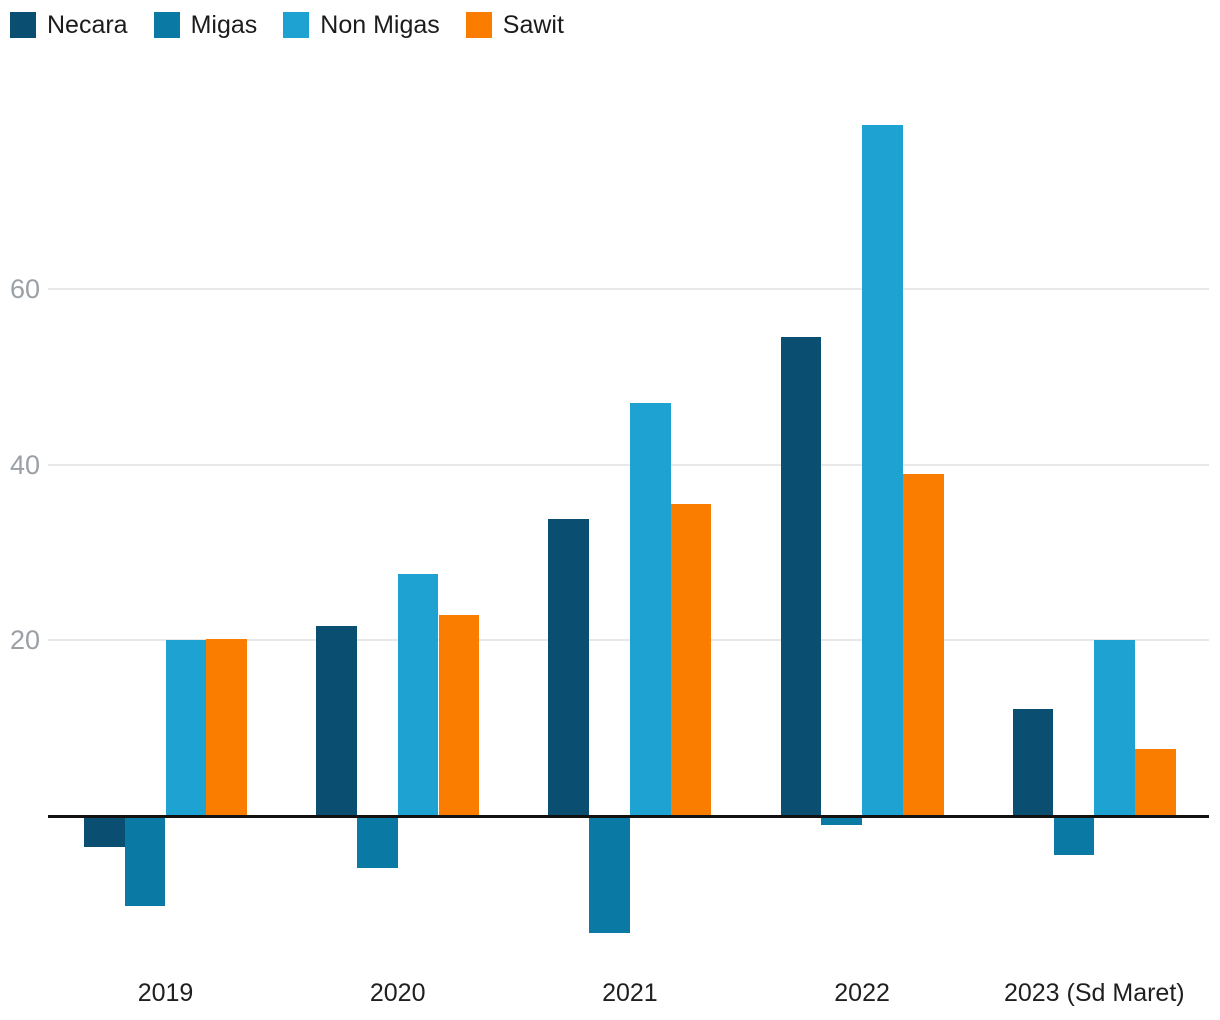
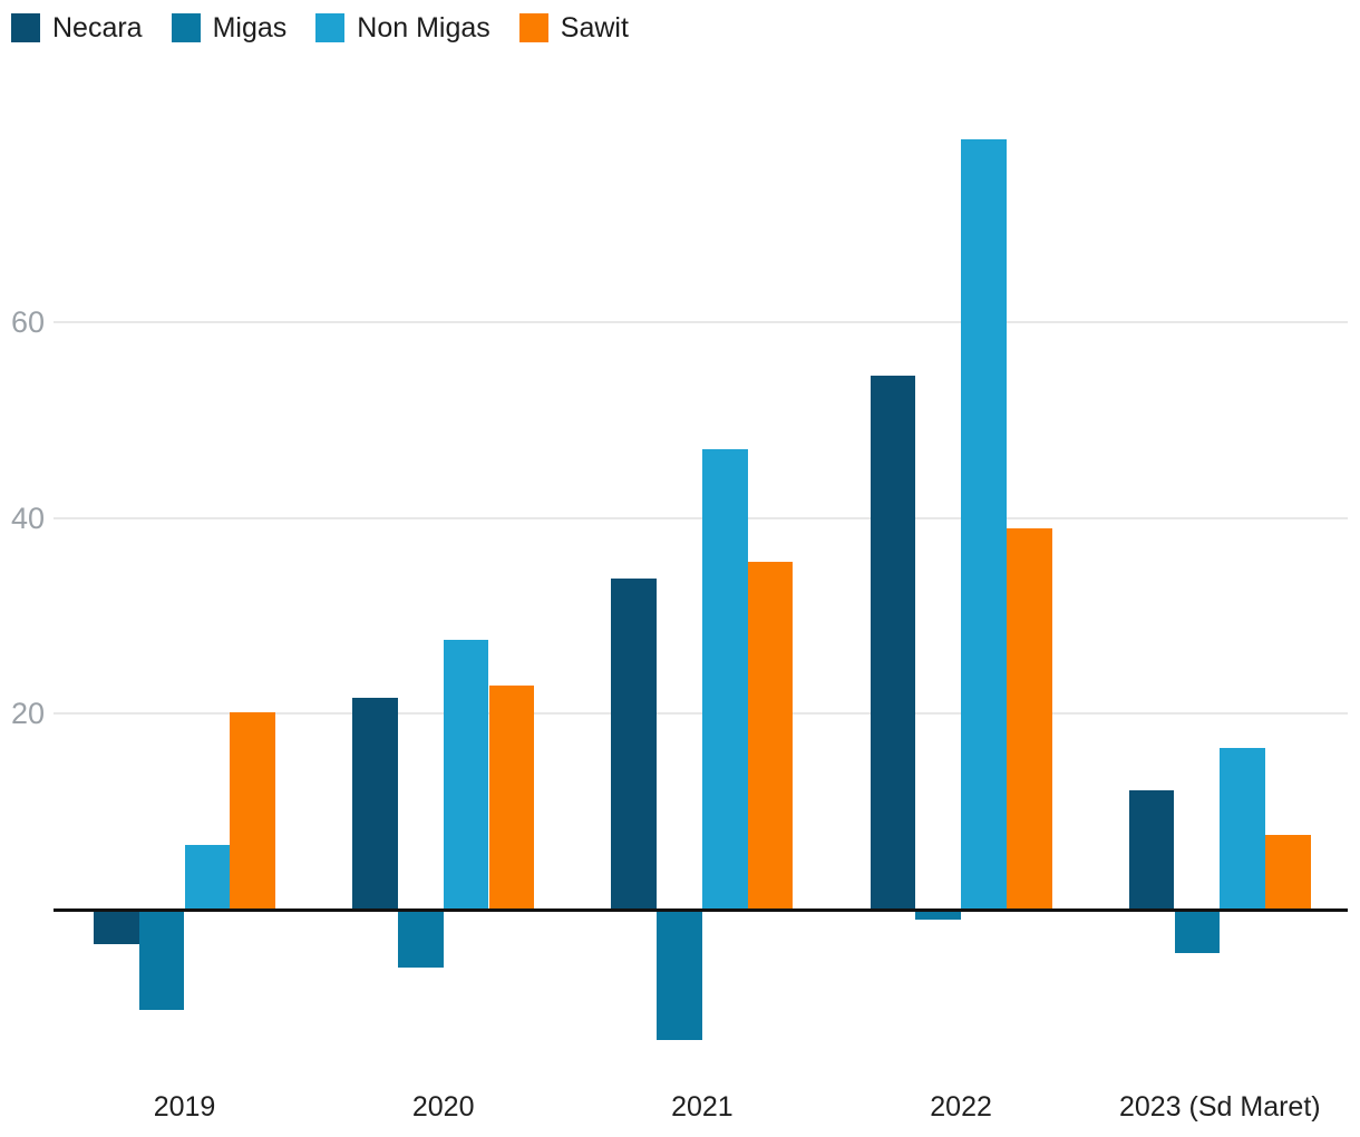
Non Migas/2019: 20 -> 7
Non Migas/2023 (Sd Maret): 20 -> 16
